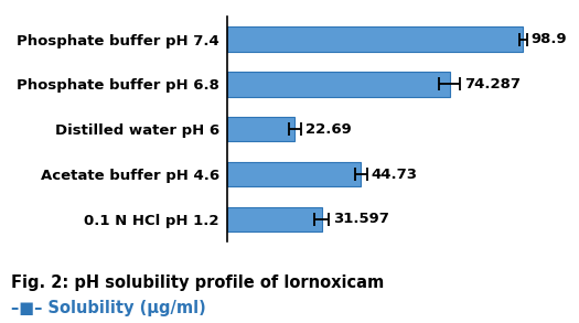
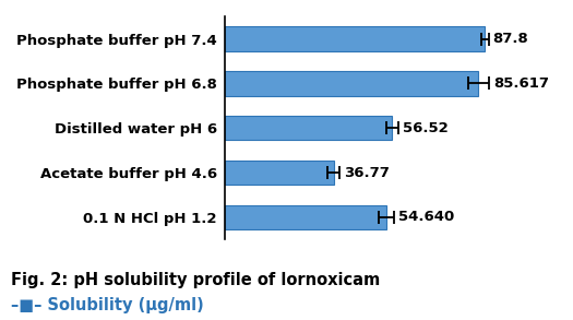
Phosphate buffer pH 7.4: 98.9 -> 87.8
Phosphate buffer pH 6.8: 74.287 -> 85.617
Distilled water pH 6: 22.69 -> 56.52
Acetate buffer pH 4.6: 44.73 -> 36.77
0.1 N HCl pH 1.2: 31.597 -> 54.640
